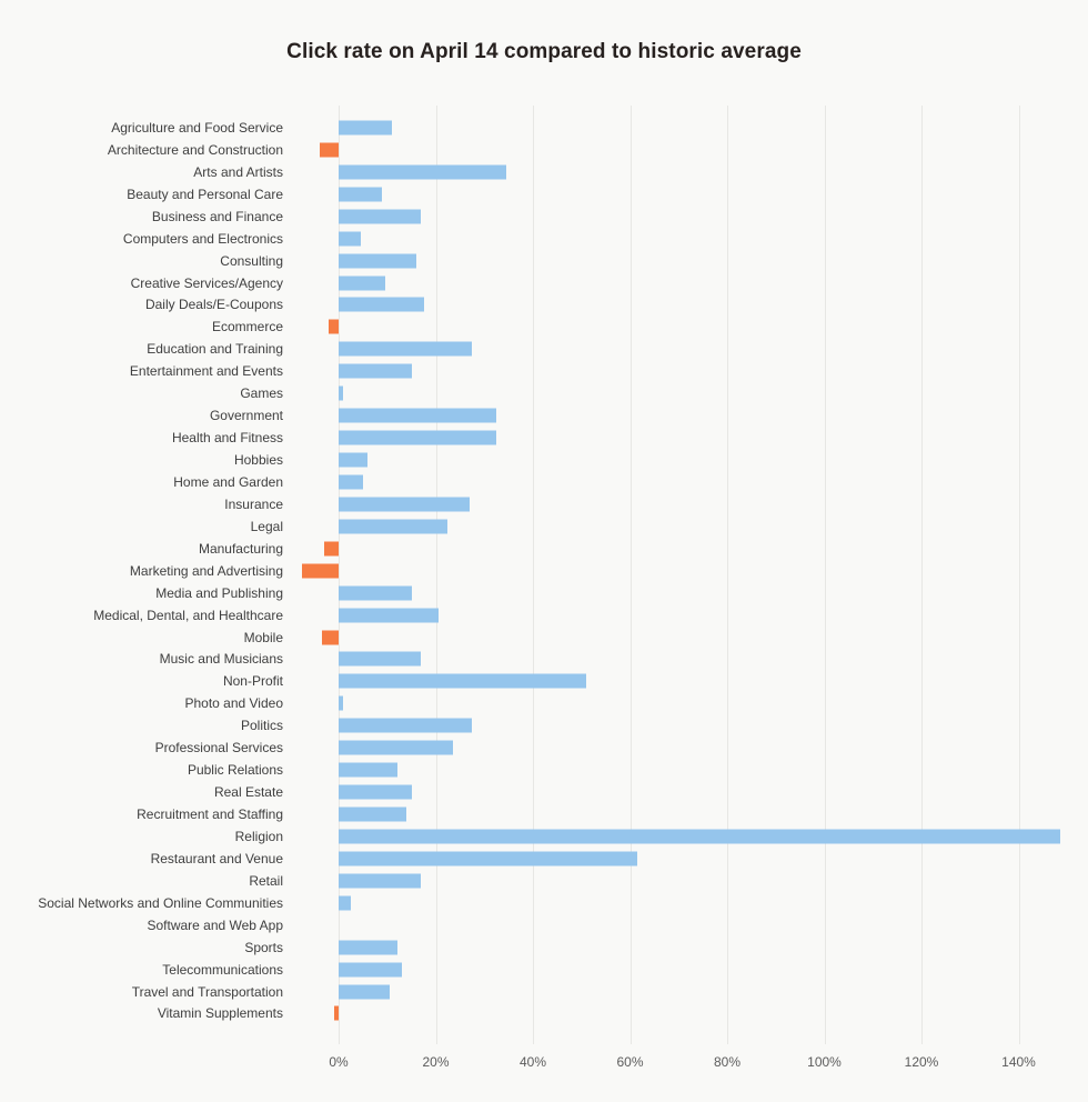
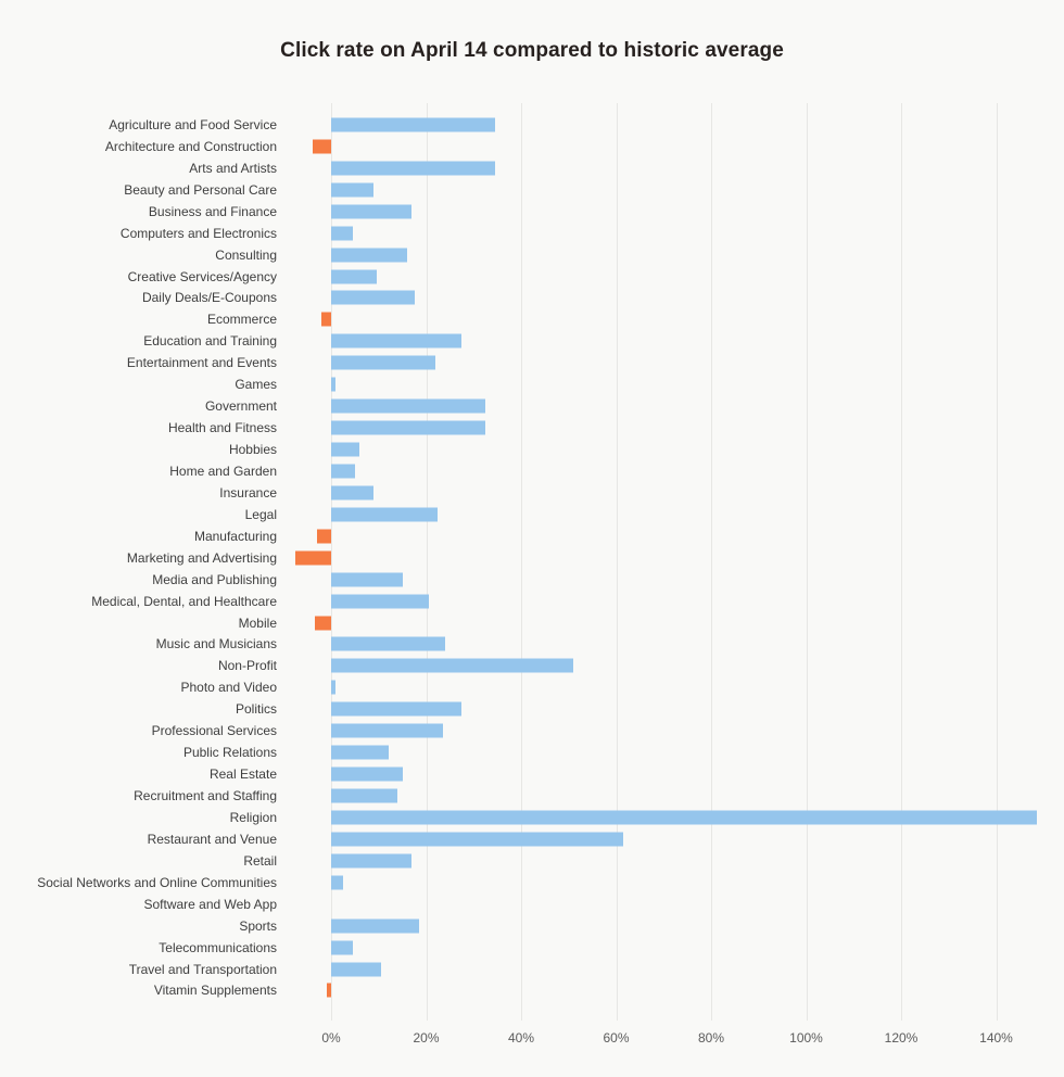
Agriculture and Food Service: 11% -> 34%
Entertainment and Events: 15% -> 22%
Insurance: 27% -> 9%
Music and Musicians: 17% -> 24%
Sports: 12% -> 18%
Telecommunications: 13% -> 4%
